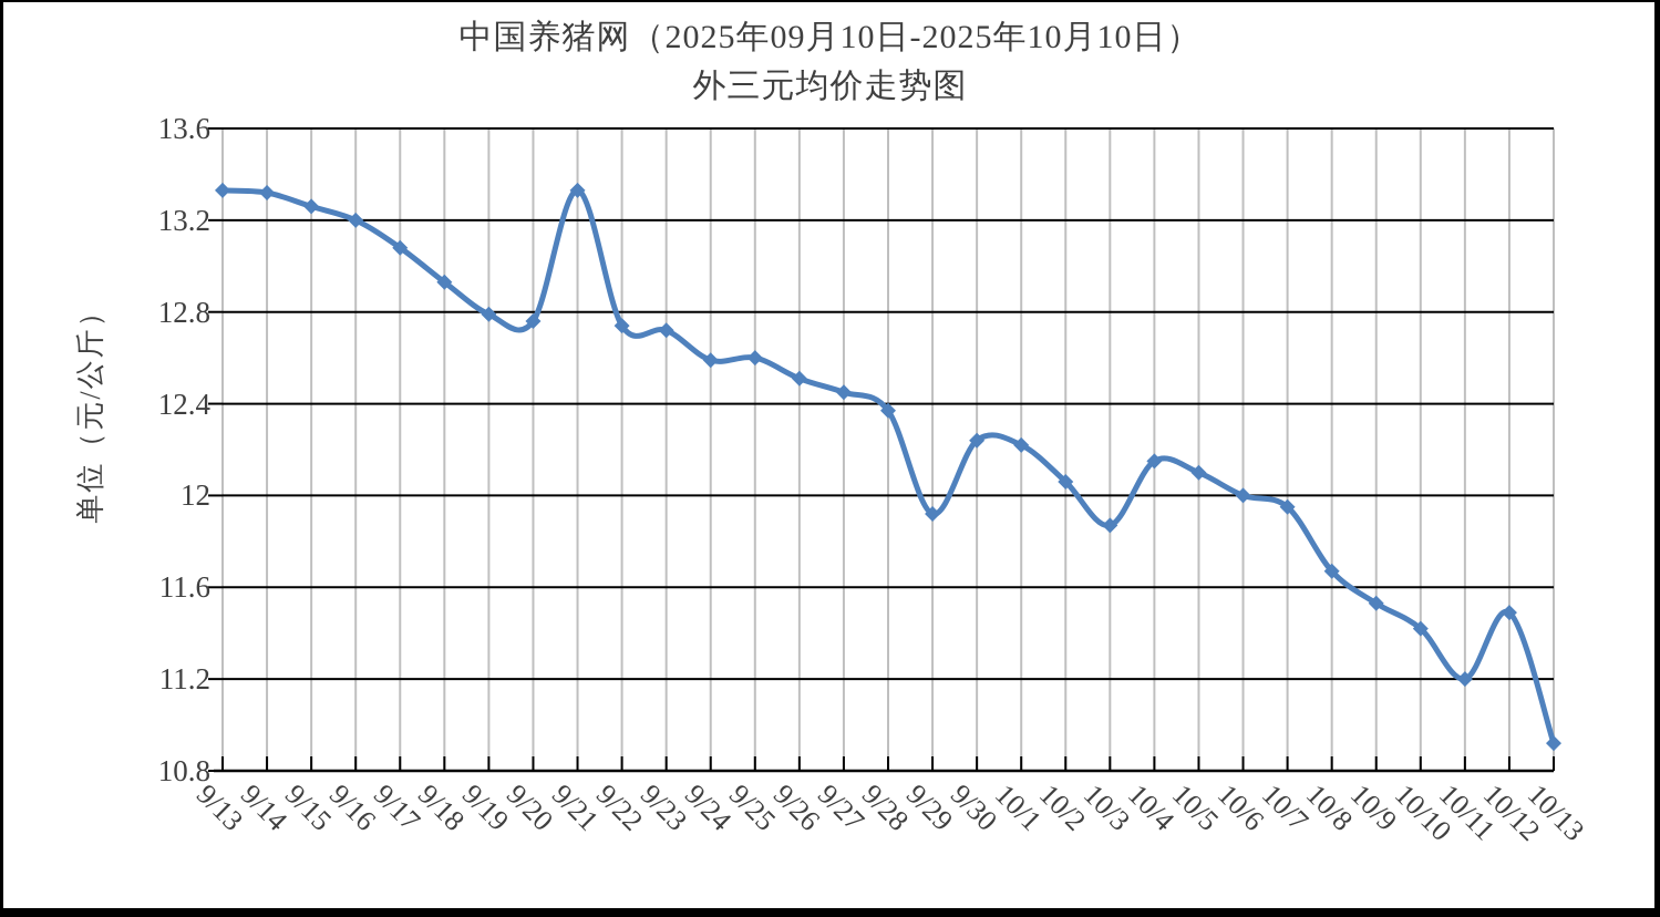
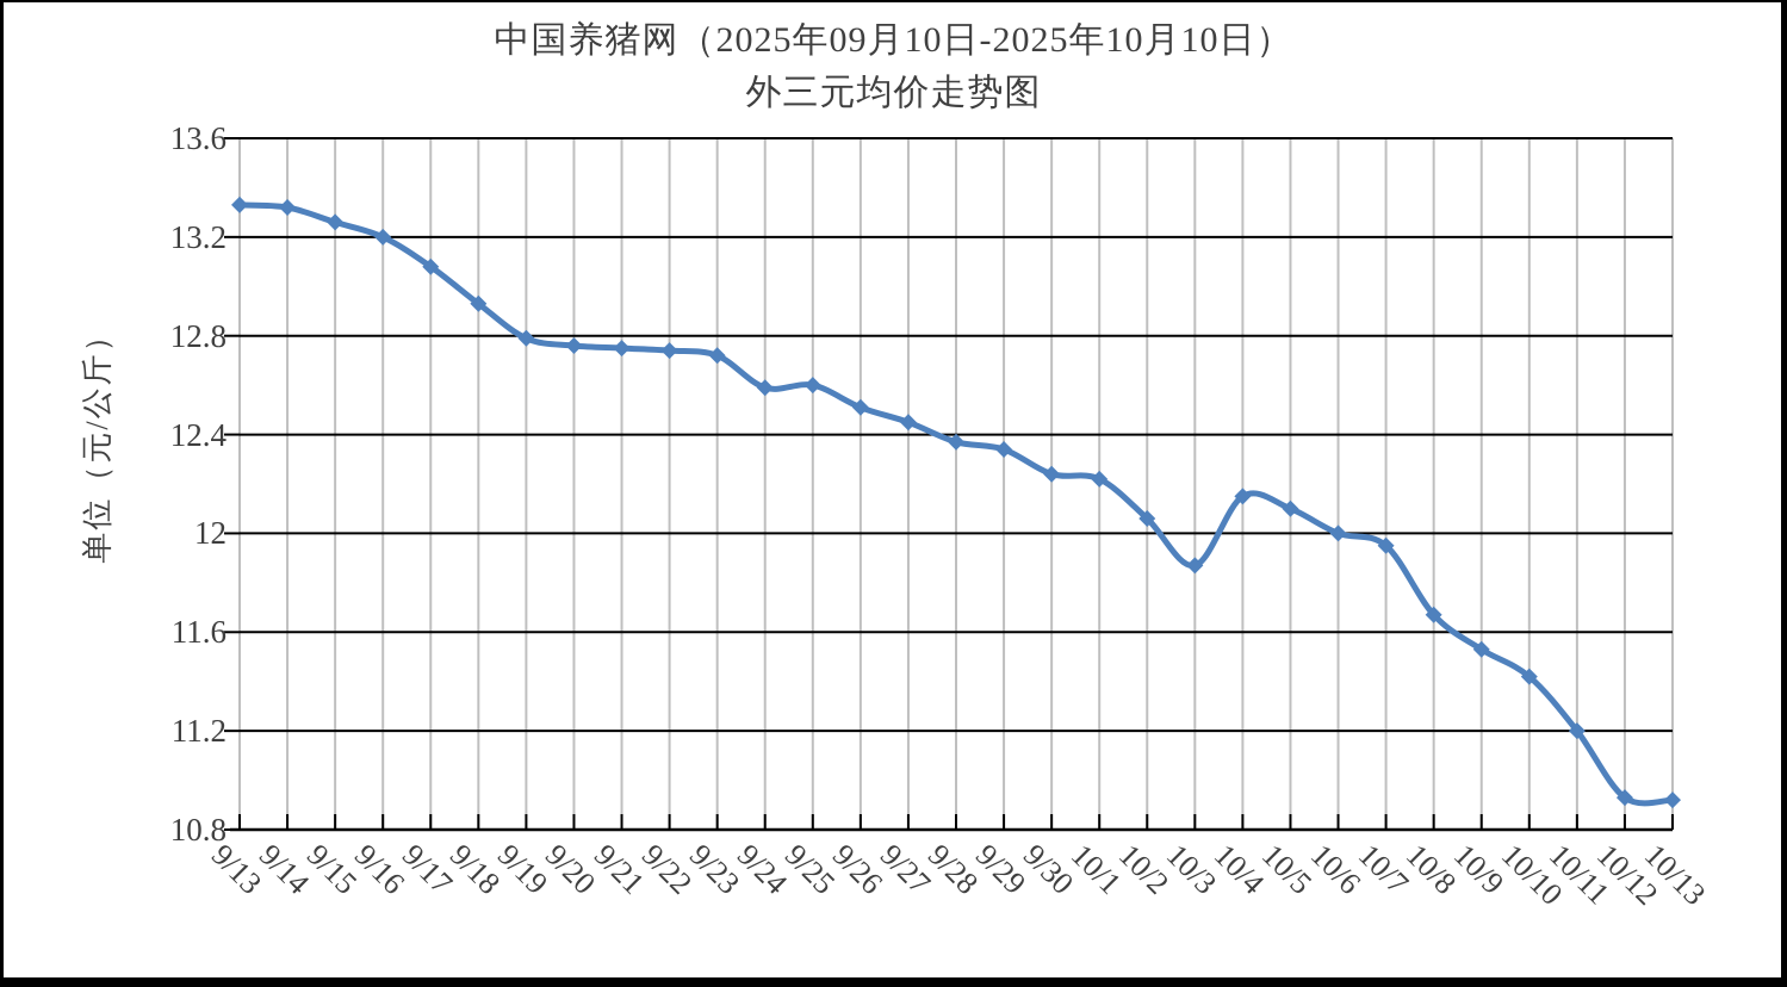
9/21: 13.33 -> 12.75
9/29: 11.92 -> 12.34
10/12: 11.49 -> 10.93
